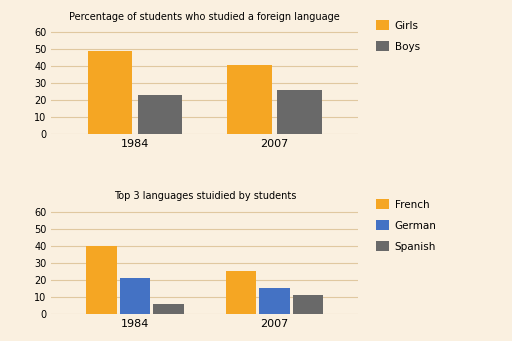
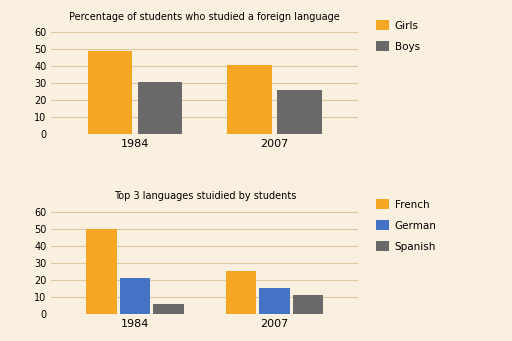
Percentage of students who studied a foreign language/Boys/1984: 23 -> 31
Top 3 languages stuidied by students/French/1984: 40 -> 50
